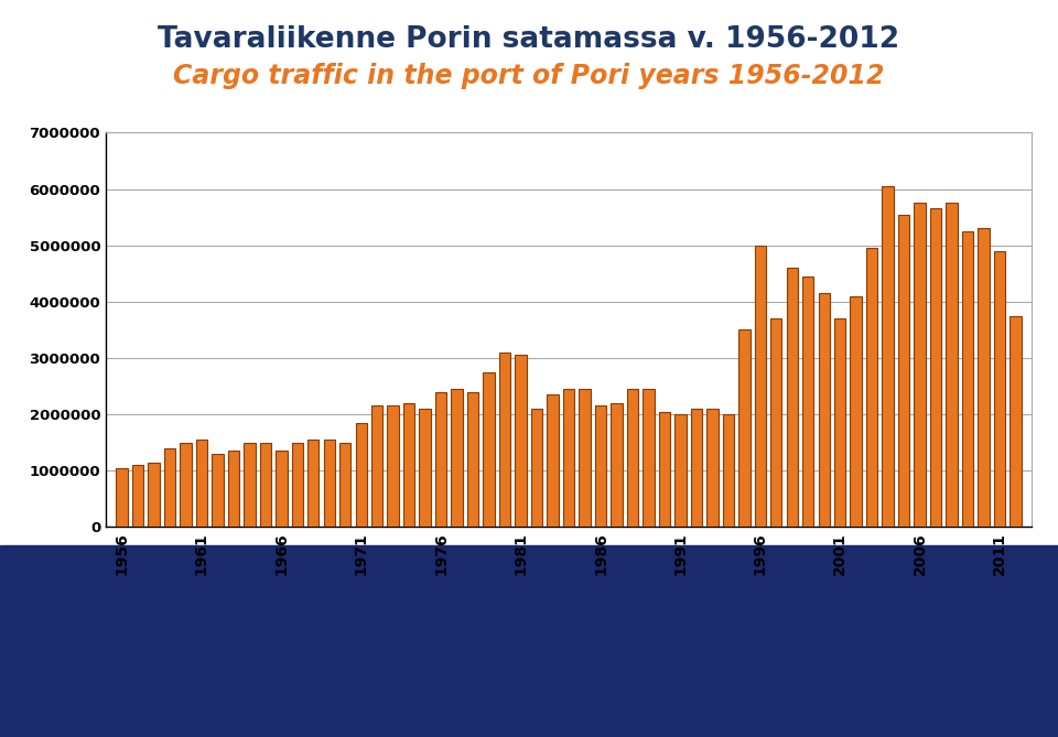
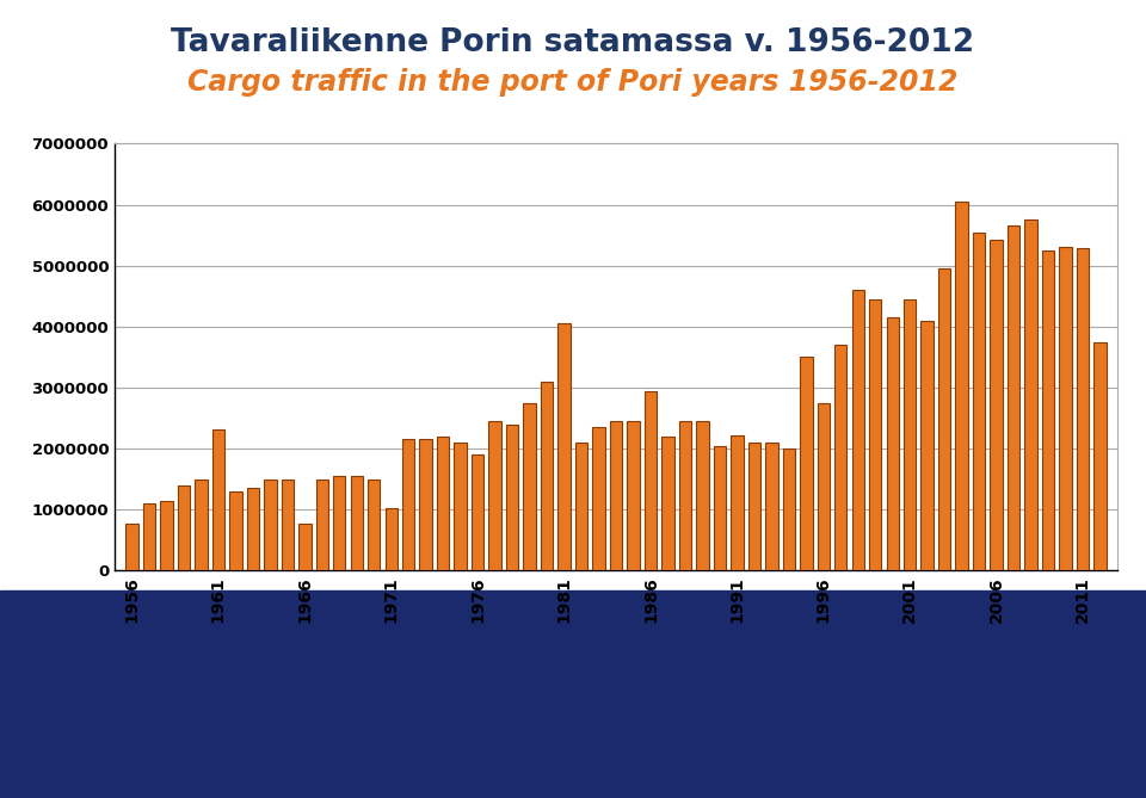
1956: 1050000 -> 760000
1961: 1550000 -> 2320000
1966: 1350000 -> 760000
1971: 1850000 -> 1020000
1976: 2400000 -> 1900000
1981: 3050000 -> 4060000
1986: 2150000 -> 2940000
1991: 2000000 -> 2220000
1996: 5000000 -> 2740000
2001: 3700000 -> 4440000
2006: 5750000 -> 5420000
2011: 4900000 -> 5280000
